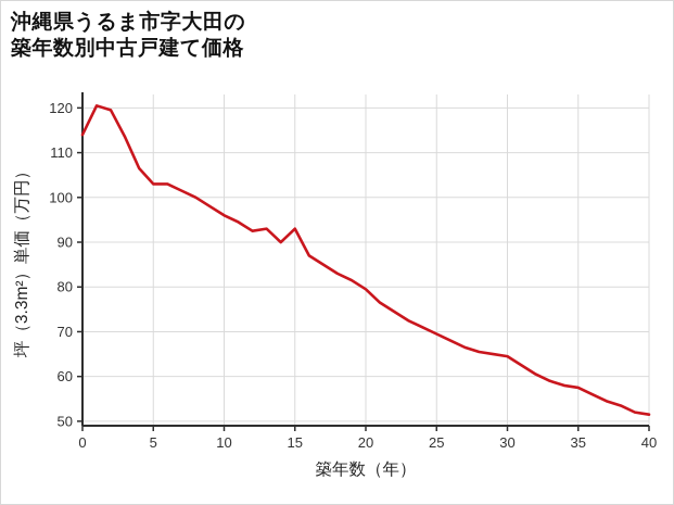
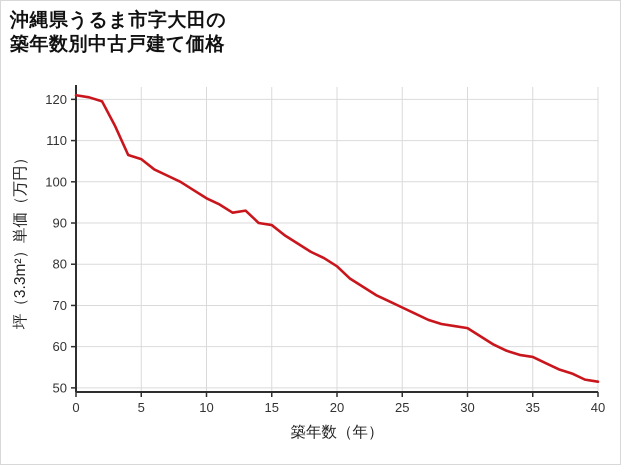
0: 114 -> 121
5: 103 -> 106
15: 93 -> 90
